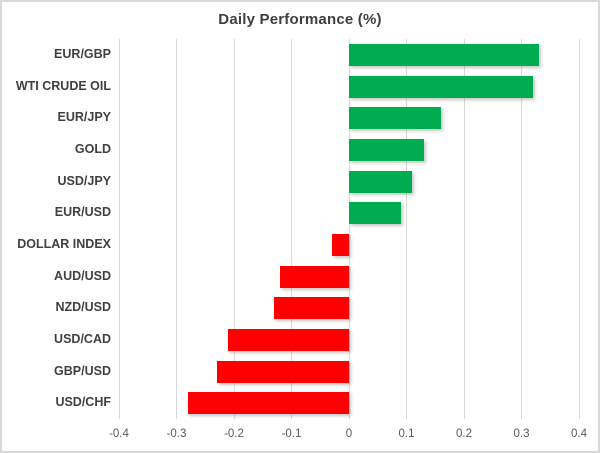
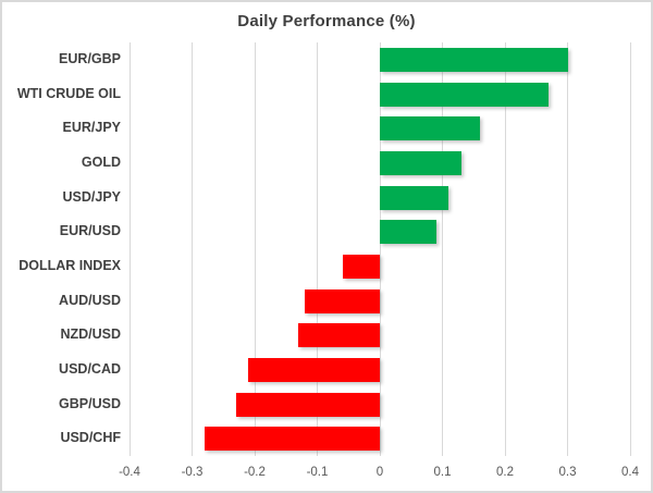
EUR/GBP: 0.33 -> 0.30
WTI CRUDE OIL: 0.32 -> 0.27
DOLLAR INDEX: -0.03 -> -0.06
